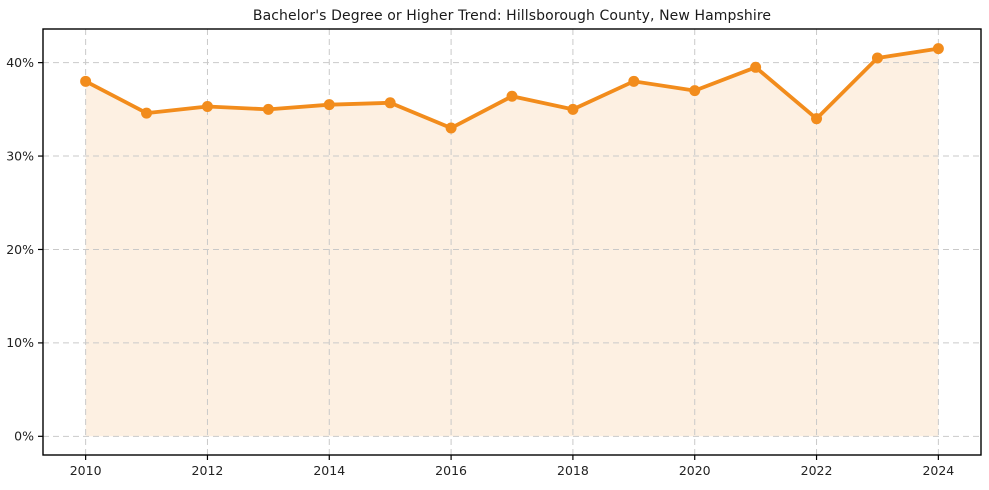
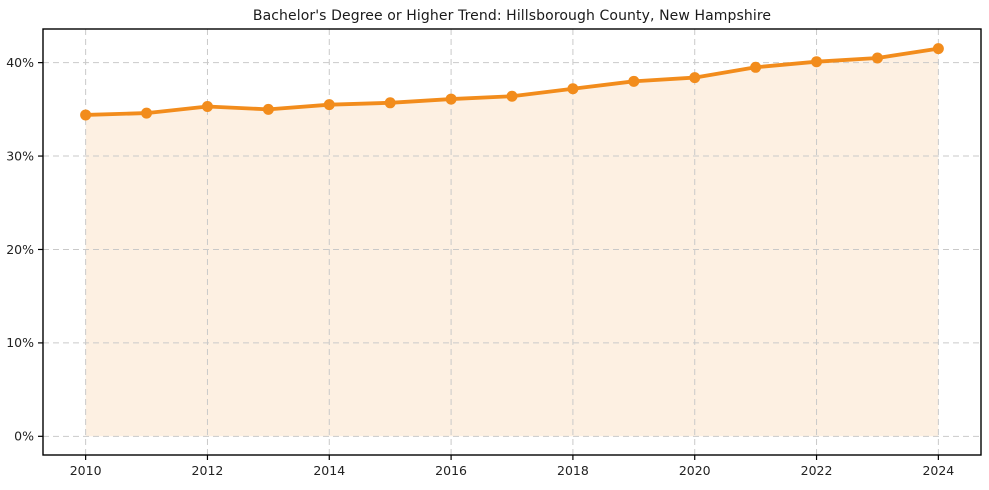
2010: 38% -> 34%
2016: 33% -> 36%
2018: 35% -> 37%
2020: 37% -> 38%
2022: 34% -> 40%
